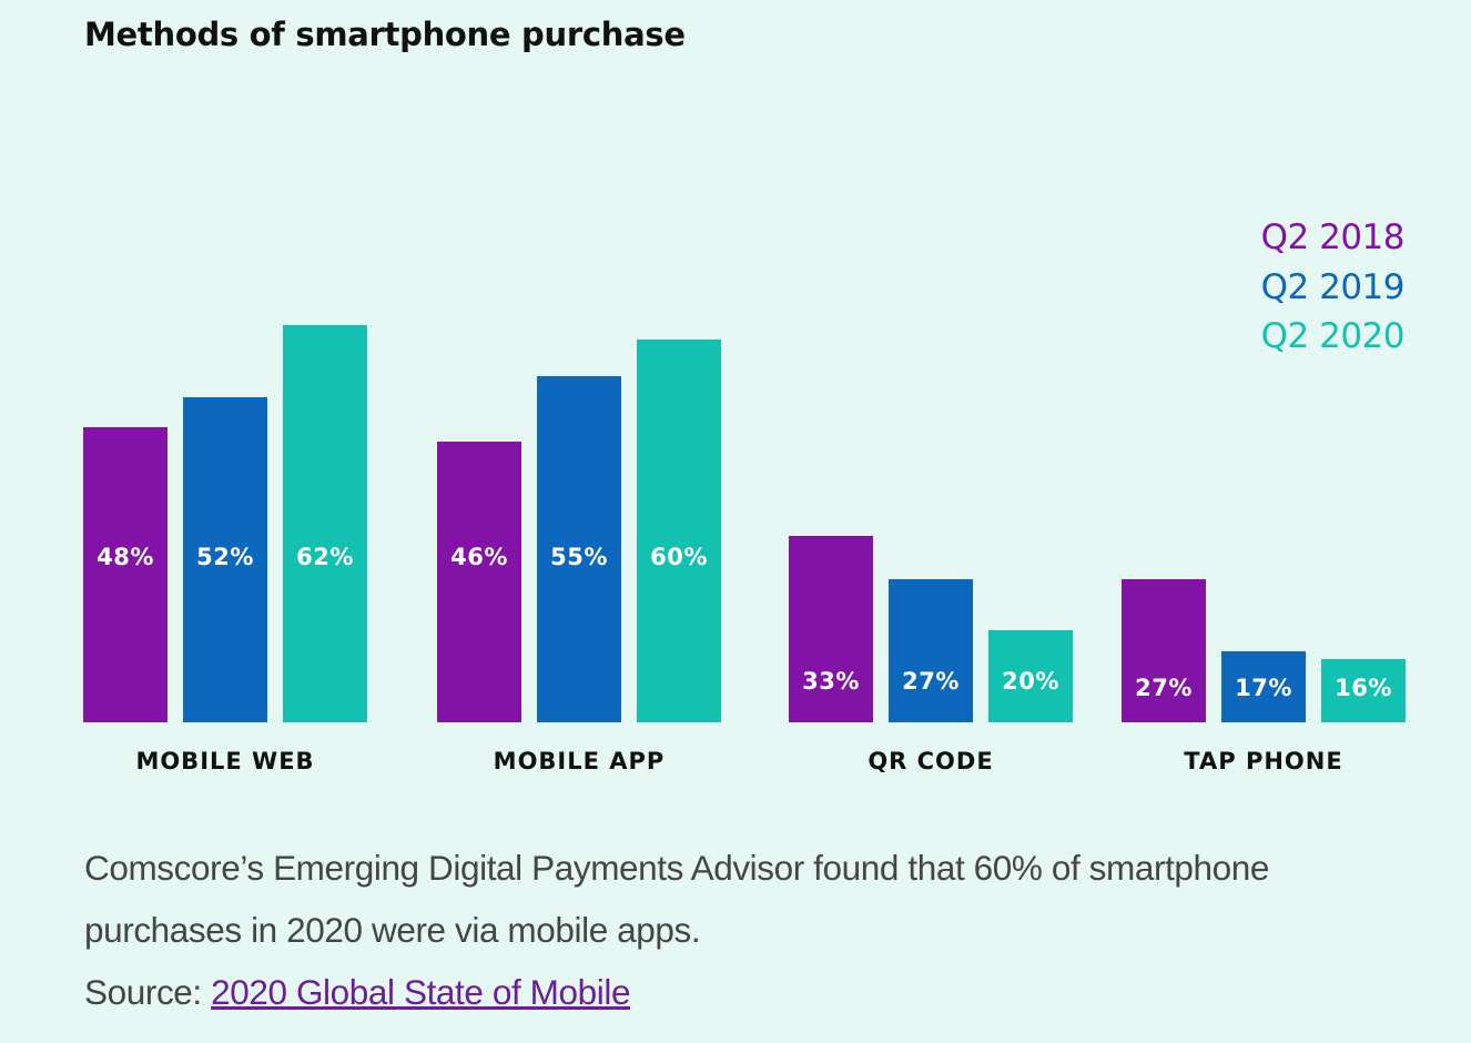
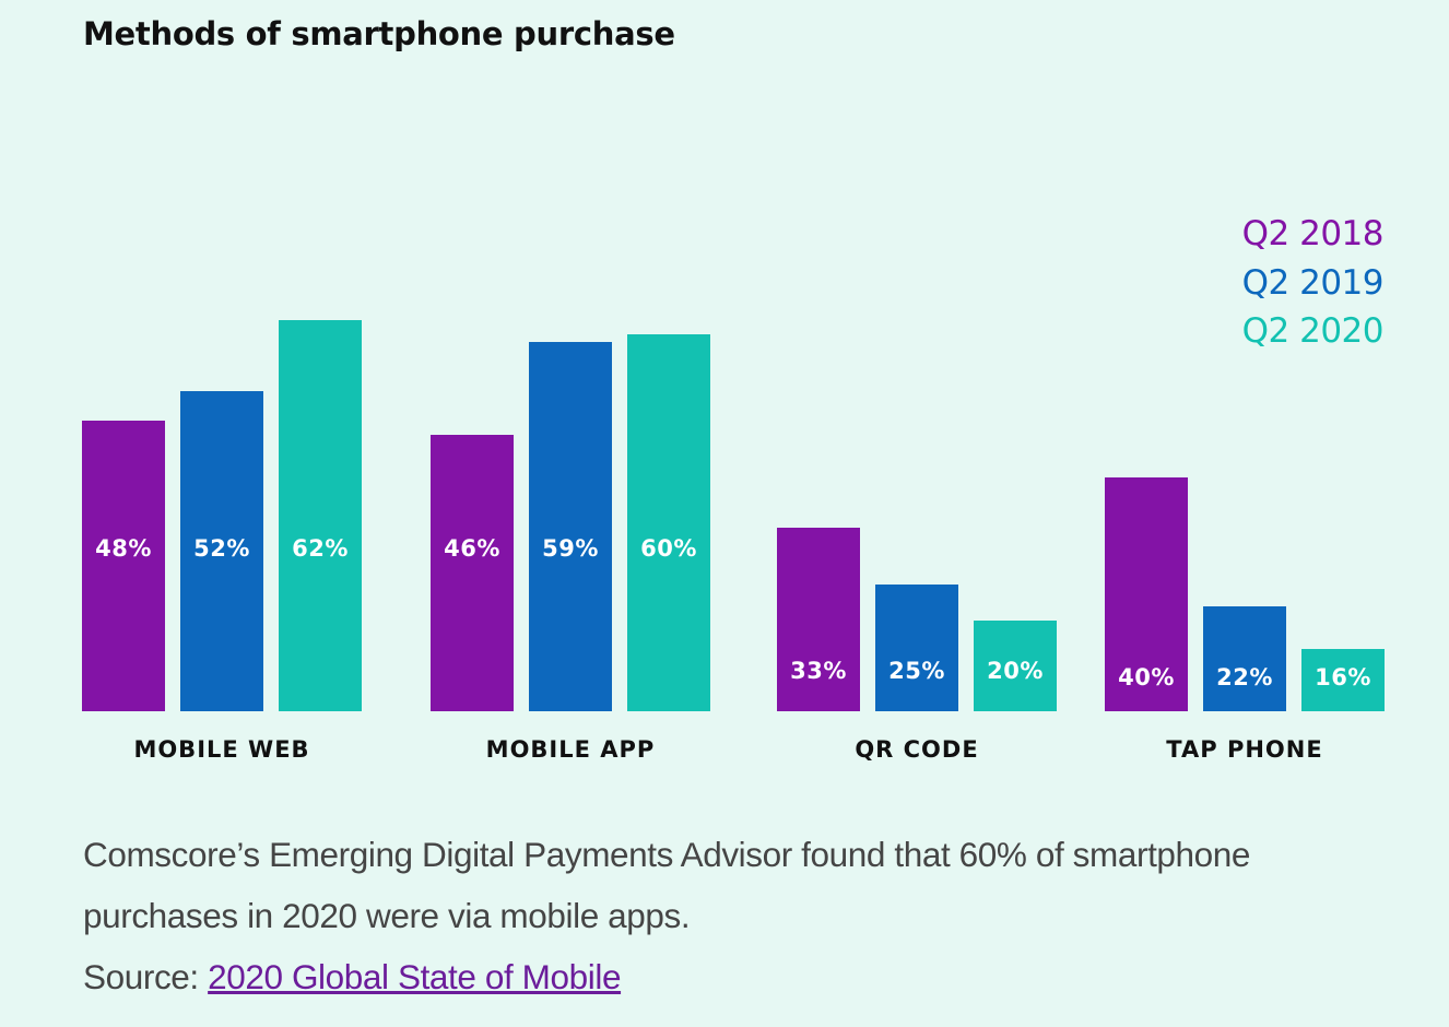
Q2 2019/MOBILE APP: 55% -> 59%
Q2 2019/QR CODE: 27% -> 25%
Q2 2018/TAP PHONE: 27% -> 40%
Q2 2019/TAP PHONE: 17% -> 22%
